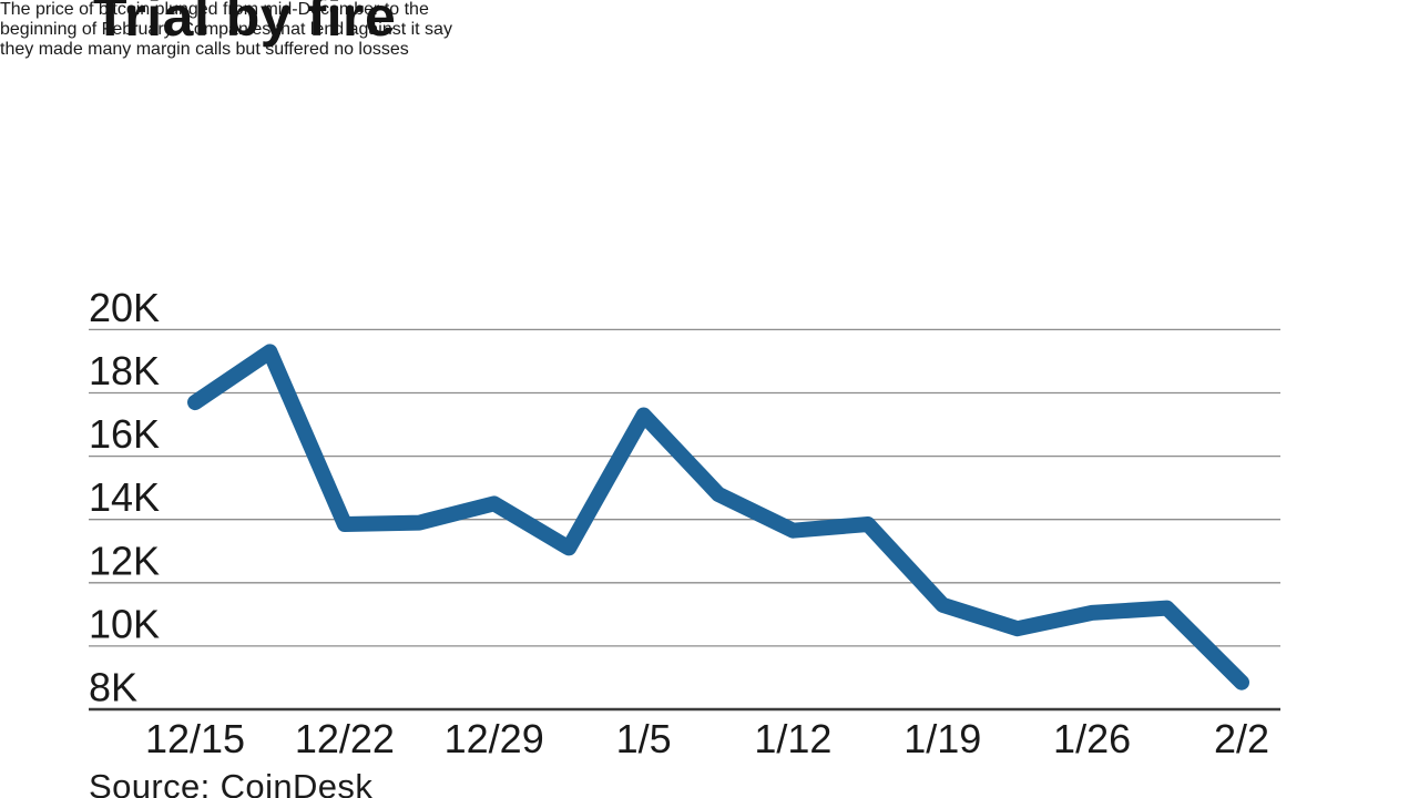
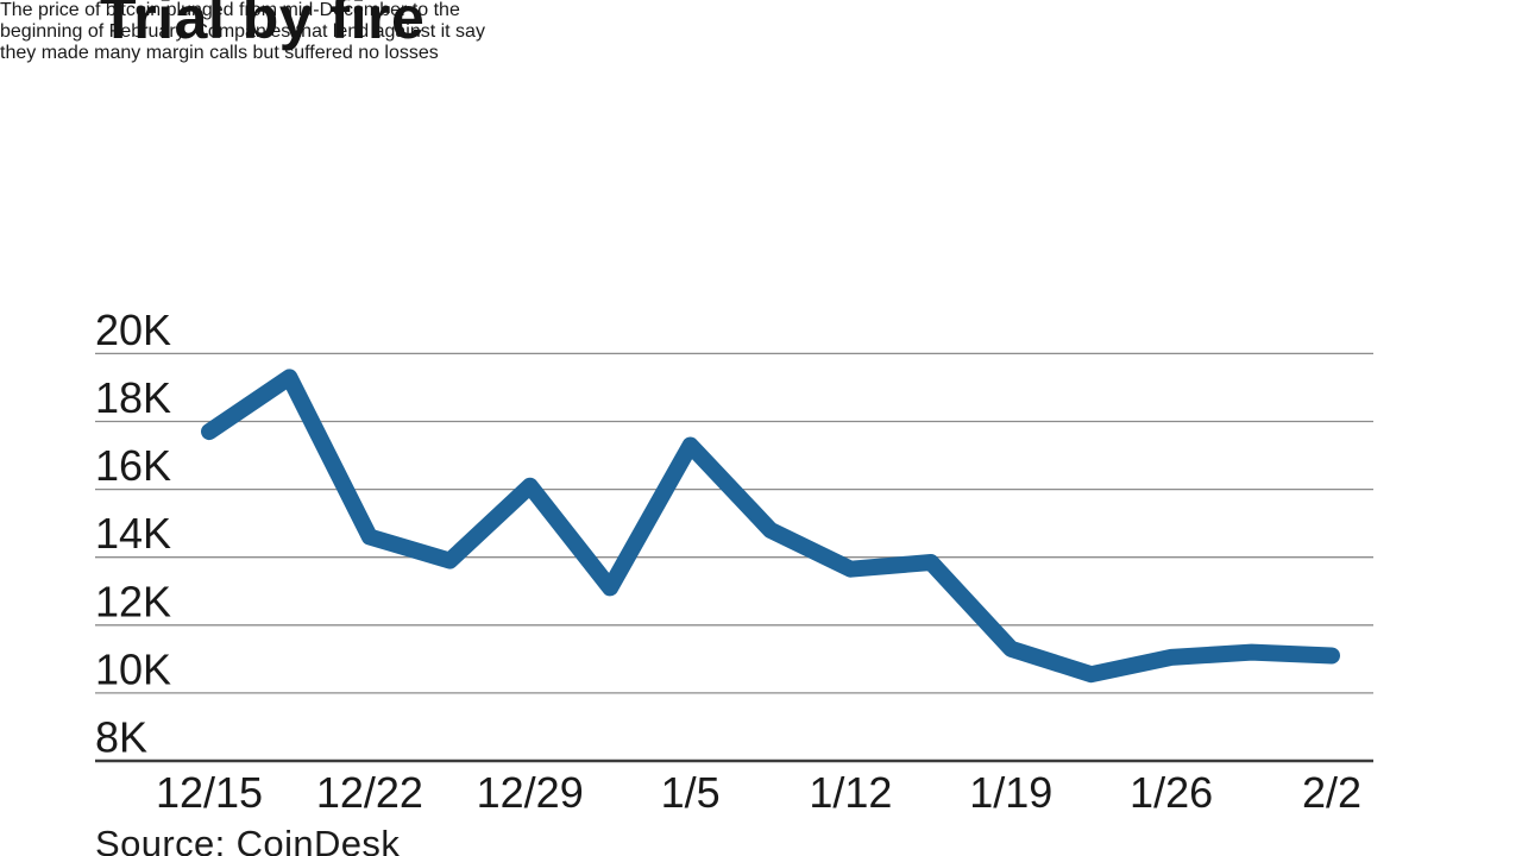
12/22: 13.8K -> 14.6K
12/29: 14.5K -> 16.1K
2/2: 8.8K -> 11.1K
